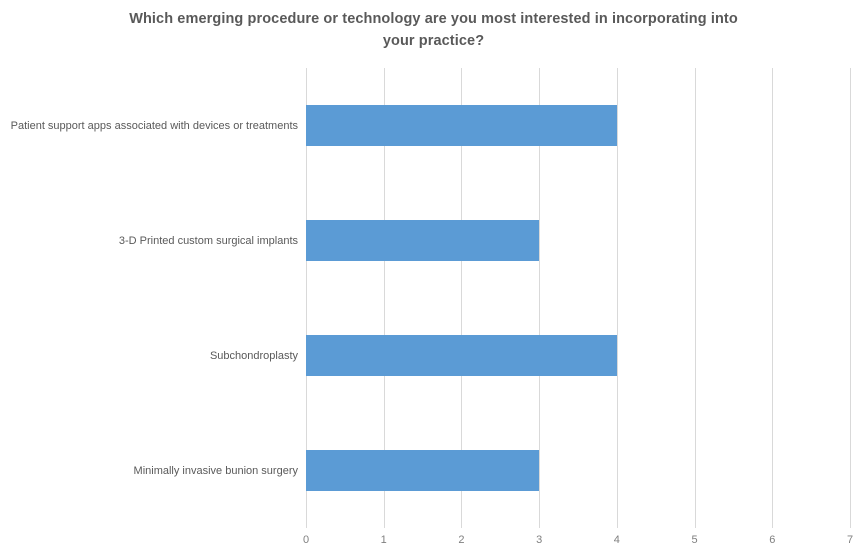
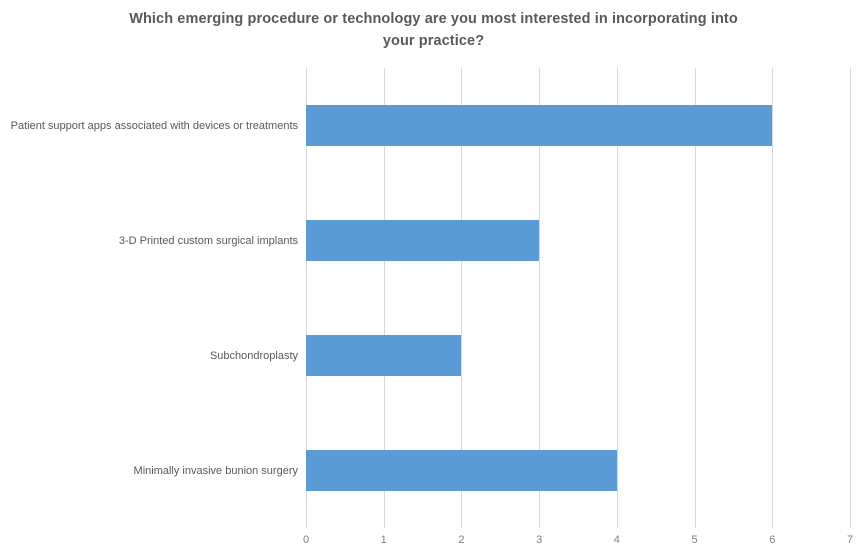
Patient support apps associated with devices or treatments: 4 -> 6
Subchondroplasty: 4 -> 2
Minimally invasive bunion surgery: 3 -> 4
